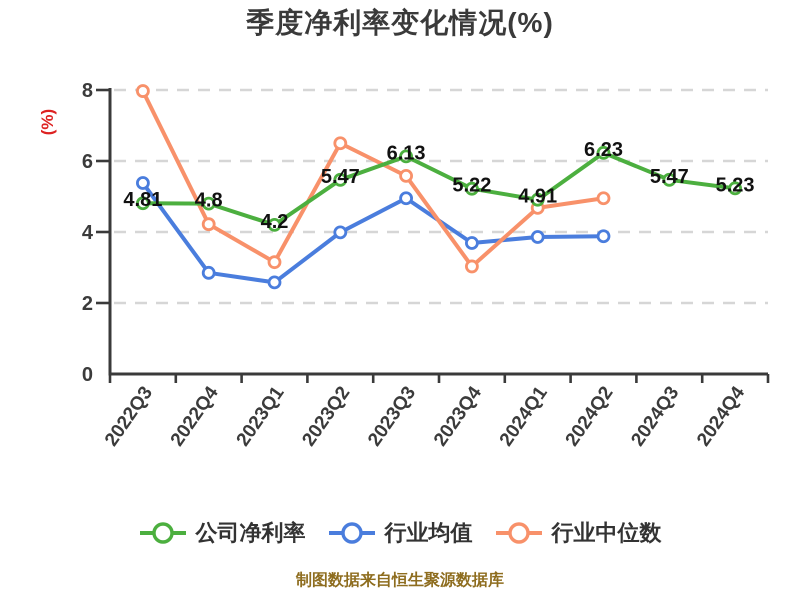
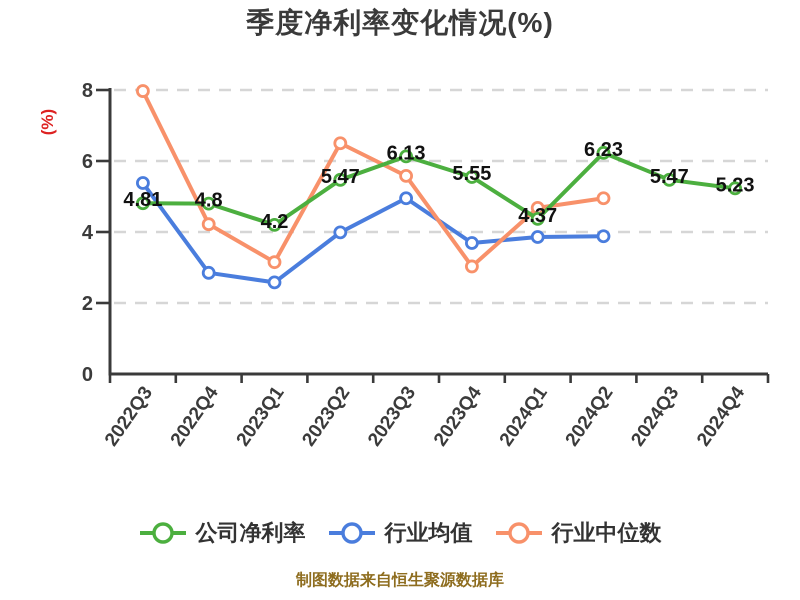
公司净利率/2023Q4: 5.22 -> 5.55
公司净利率/2024Q1: 4.91 -> 4.37
